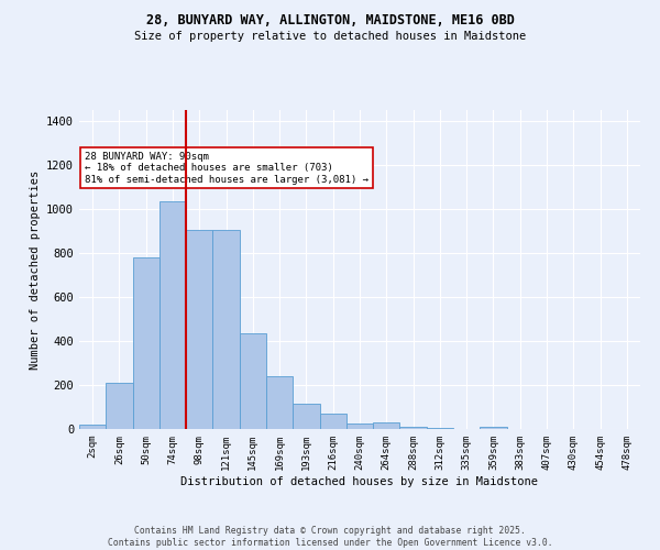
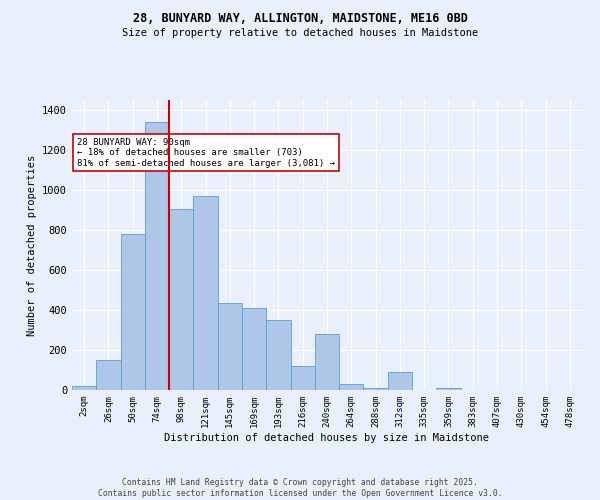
26sqm: 210 -> 150
74sqm: 1040 -> 1340
121sqm: 900 -> 970
169sqm: 240 -> 410
193sqm: 110 -> 350
216sqm: 70 -> 120
240sqm: 20 -> 280
312sqm: 0 -> 90
